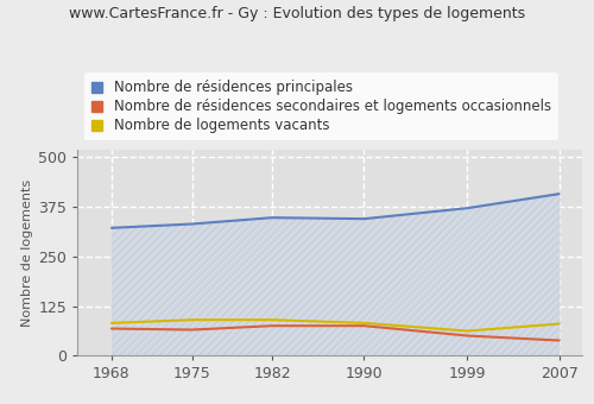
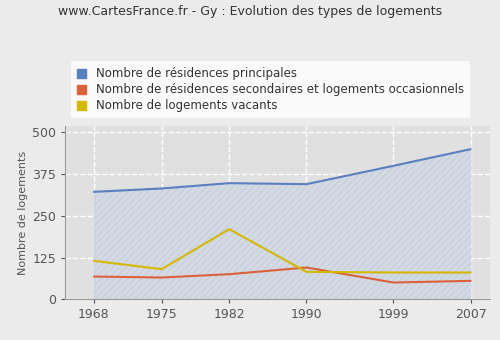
Nombre de logements vacants/1968: 82 -> 115
Nombre de logements vacants/1982: 90 -> 210
Nombre de résidences secondaires et logements occasionnels/1990: 75 -> 95
Nombre de résidences principales/1999: 372 -> 400
Nombre de logements vacants/1999: 62 -> 80
Nombre de résidences principales/2007: 408 -> 450
Nombre de résidences secondaires et logements occasionnels/2007: 38 -> 55
